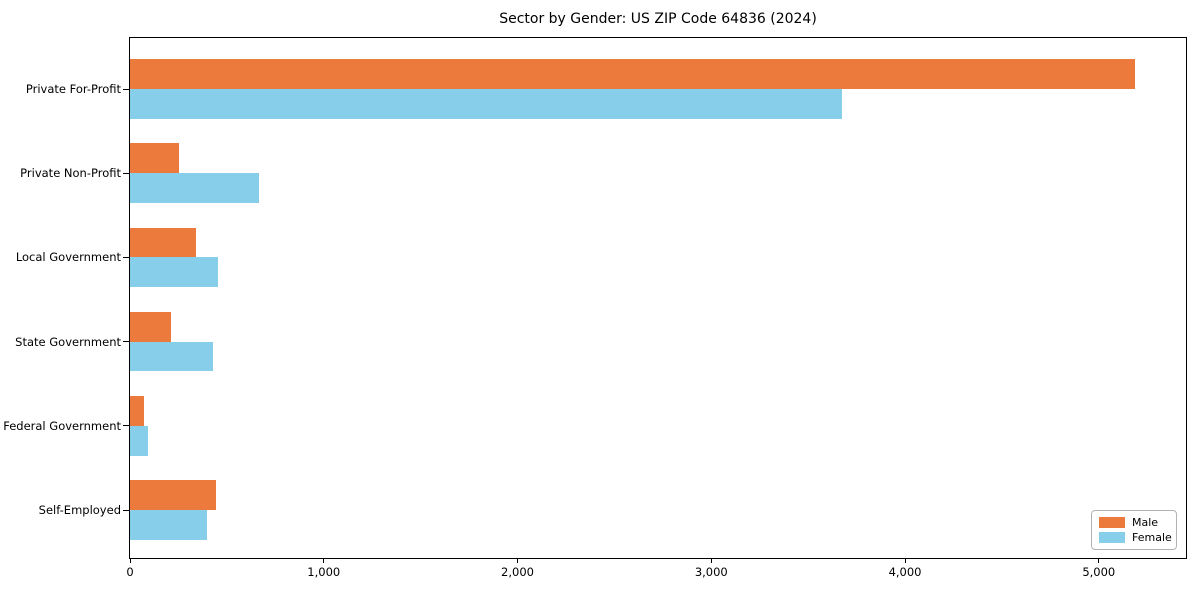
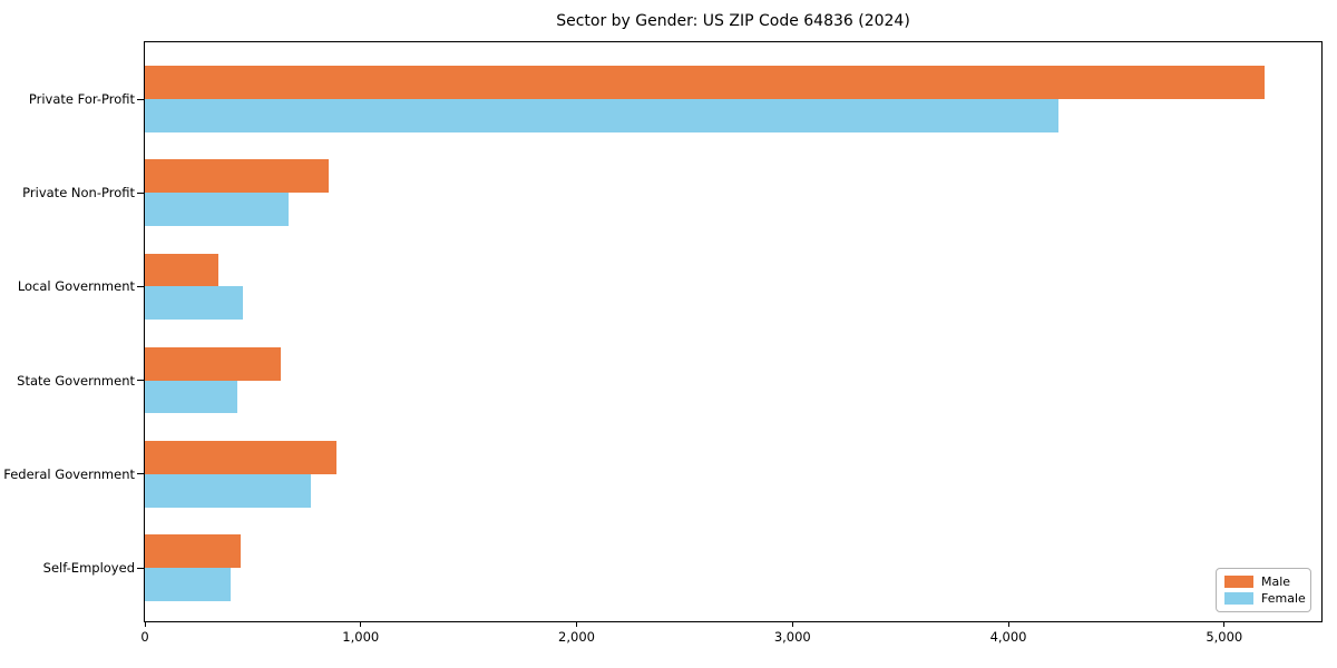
Female/Private For-Profit: 3680 -> 4230
Male/Private Non-Profit: 260 -> 850
Male/State Government: 210 -> 630
Male/Federal Government: 70 -> 890
Female/Federal Government: 100 -> 770
